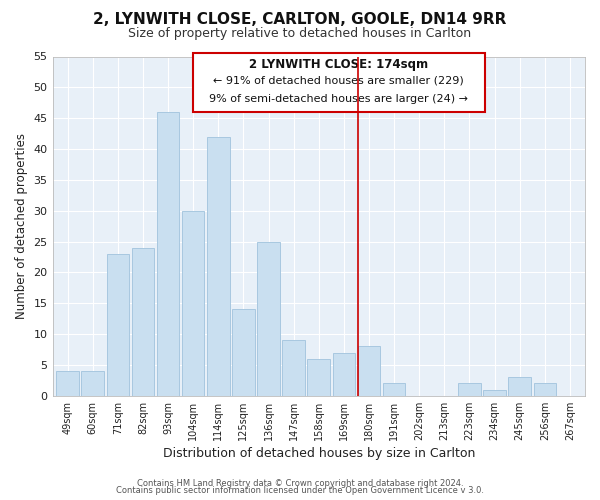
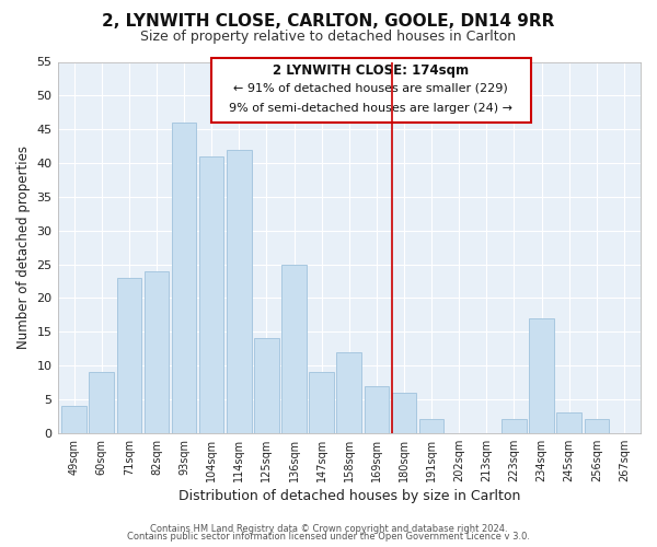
60sqm: 4 -> 9
104sqm: 30 -> 41
158sqm: 6 -> 12
180sqm: 8 -> 6
234sqm: 1 -> 17
